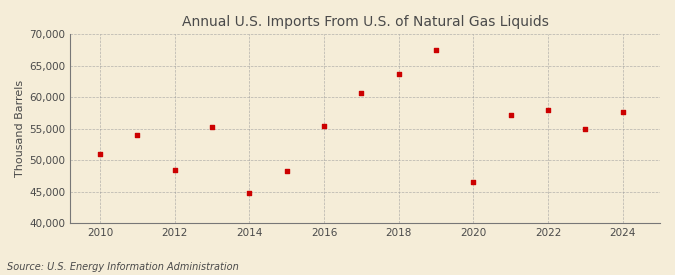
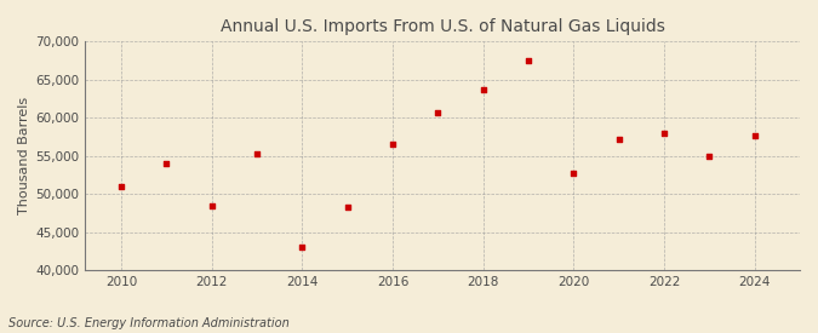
2014: 44,800 -> 43,000
2016: 55,400 -> 56,500
2020: 46,600 -> 52,700
